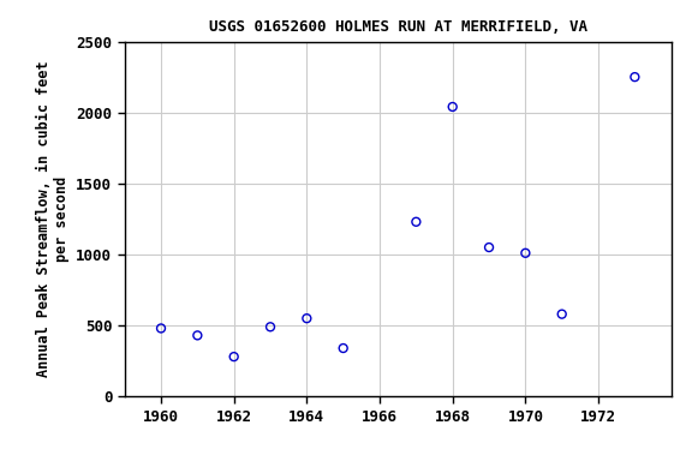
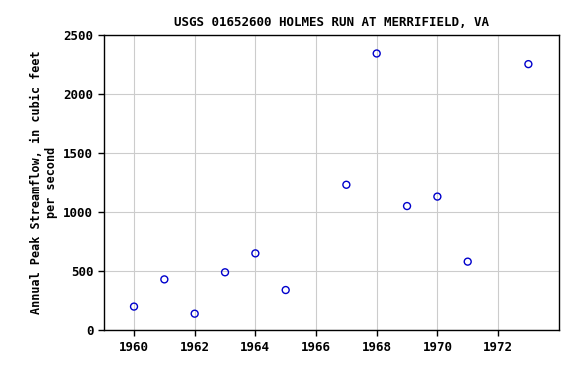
1960: 480 -> 200
1962: 280 -> 140
1964: 550 -> 650
1968: 2040 -> 2340
1970: 1010 -> 1130
